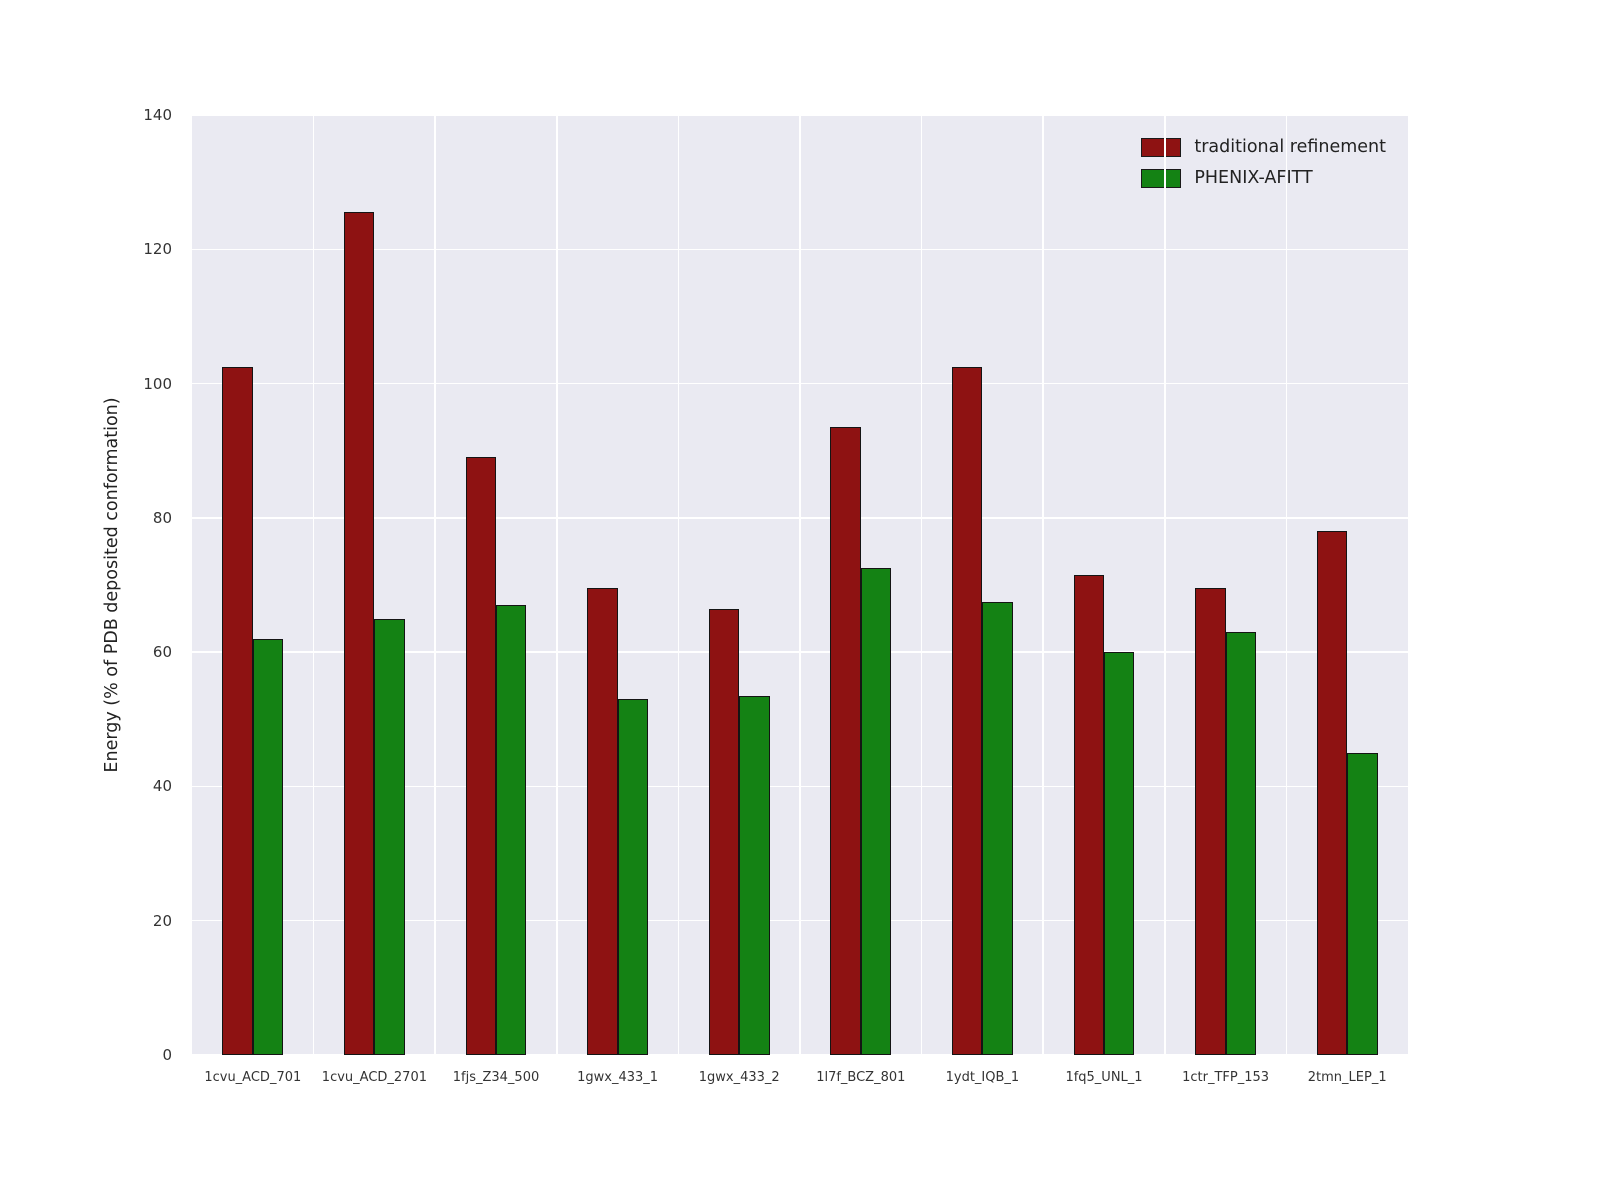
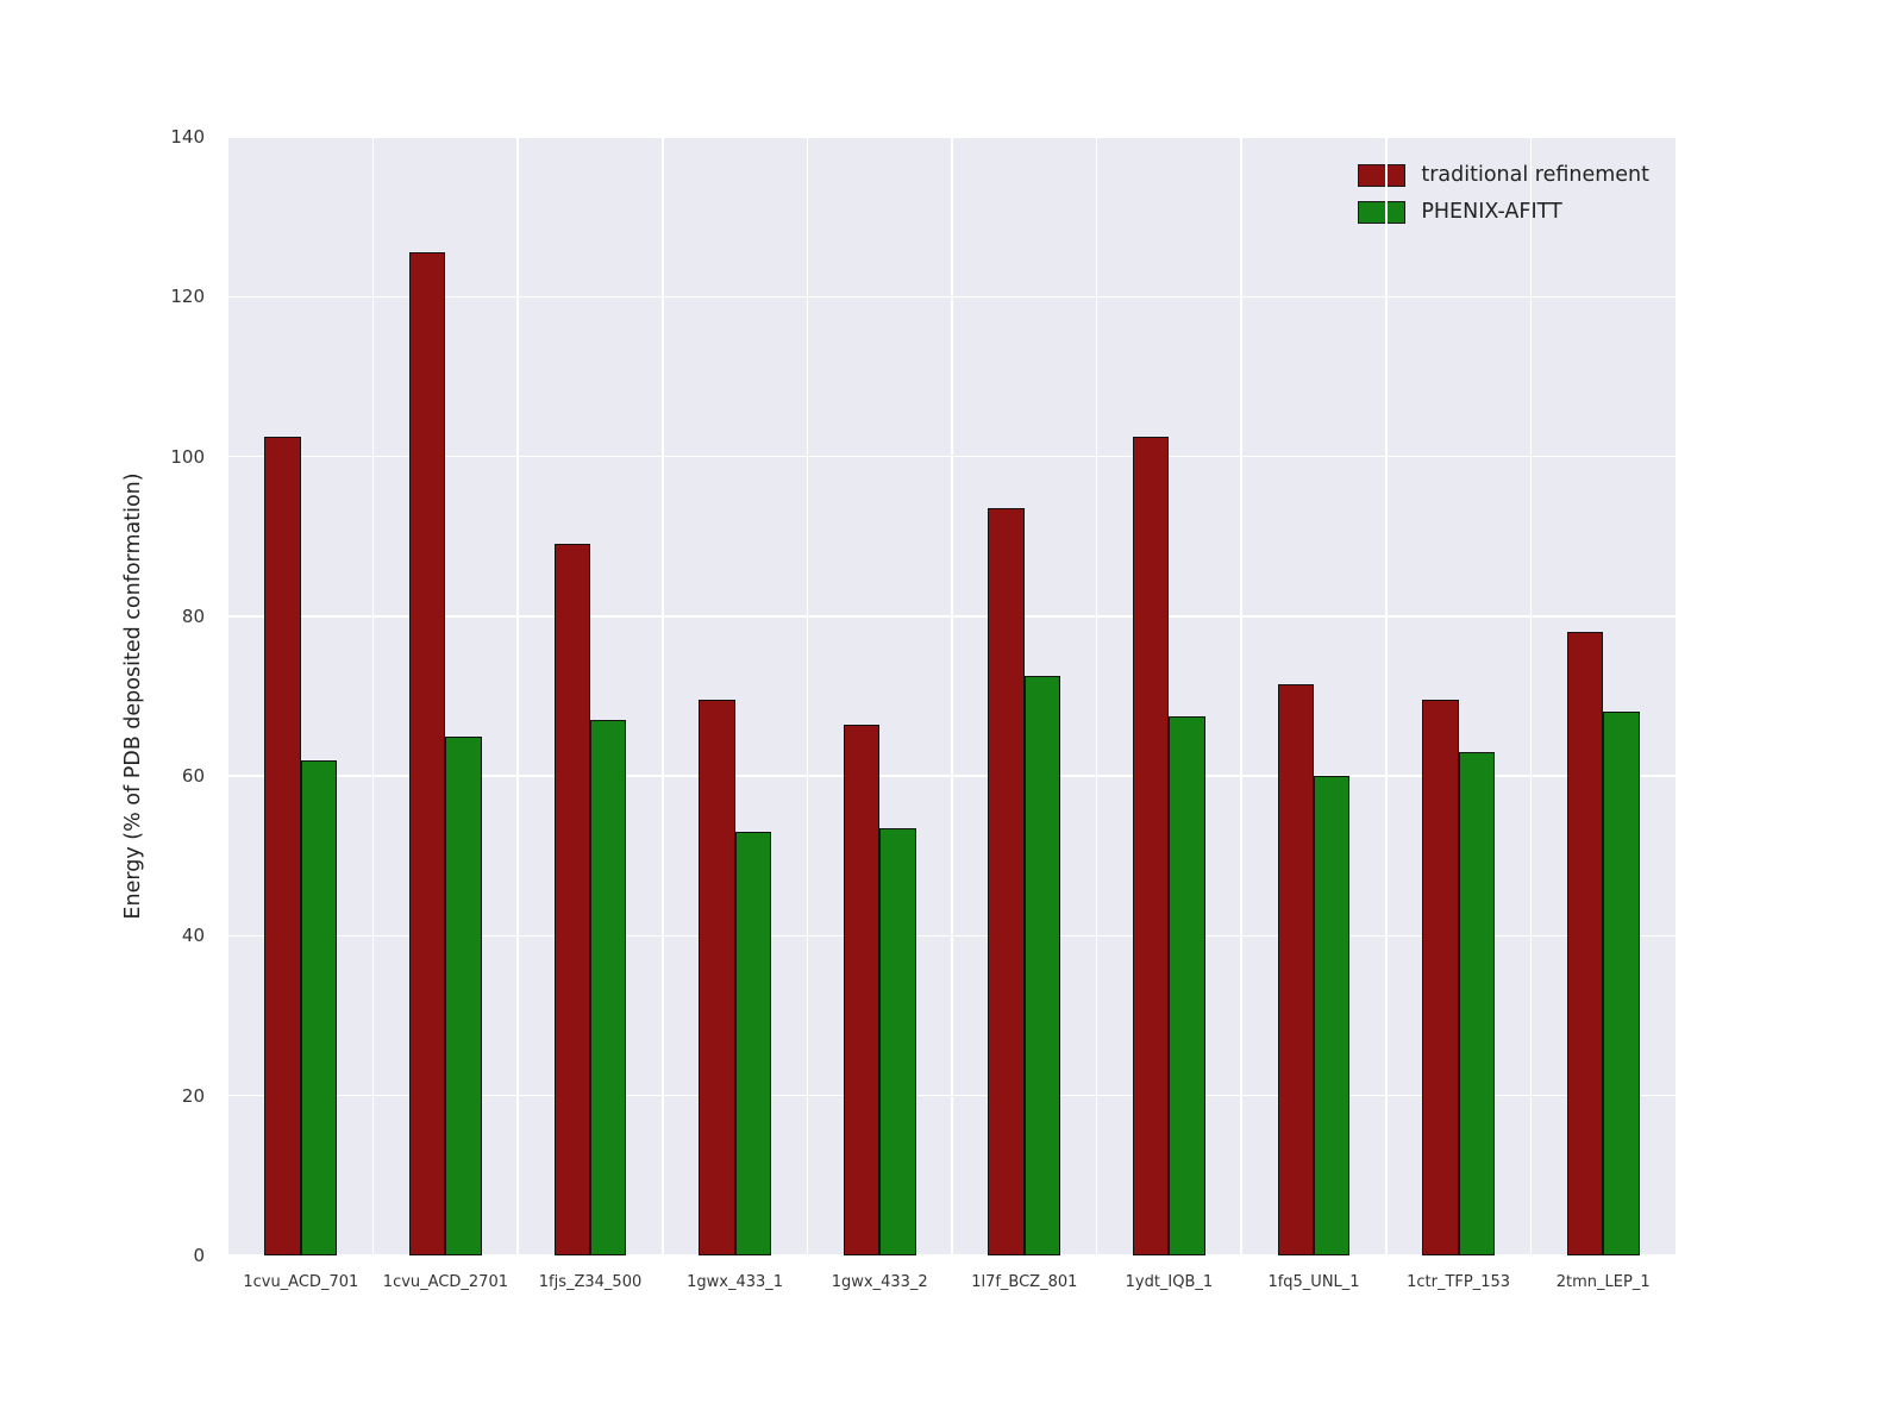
PHENIX-AFITT/2tmn_LEP_1: 45 -> 68
